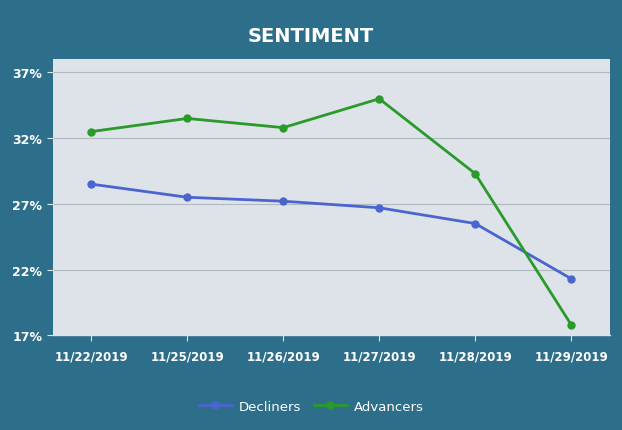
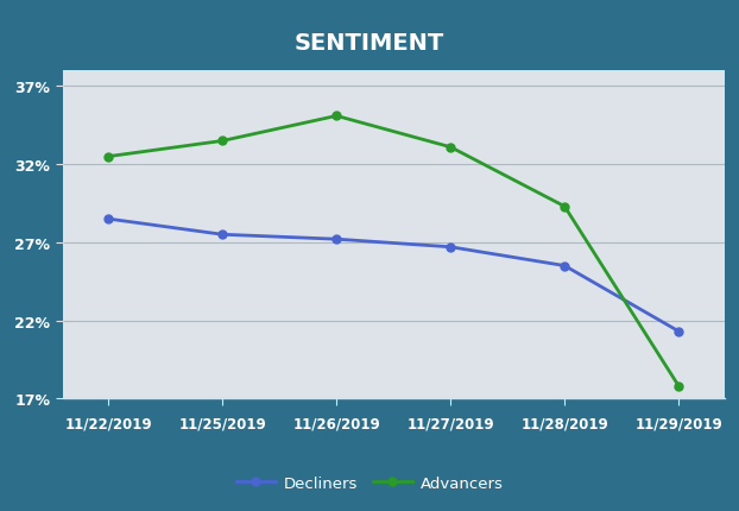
Advancers/11/26/2019: 32.8% -> 35.1%
Advancers/11/27/2019: 35.0% -> 33.1%
